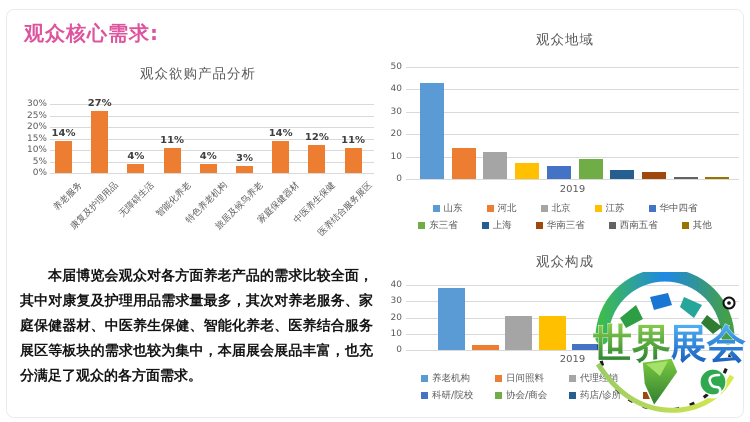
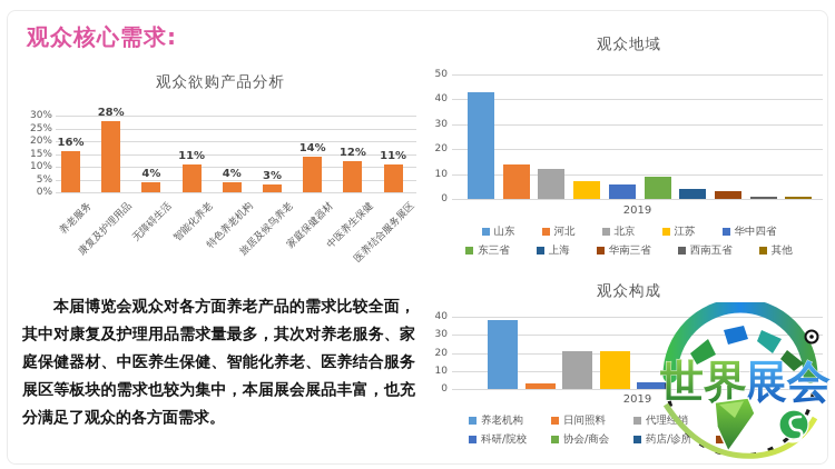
观众欲购产品分析/养老服务: 14% -> 16%
观众欲购产品分析/康复及护理用品: 27% -> 28%
